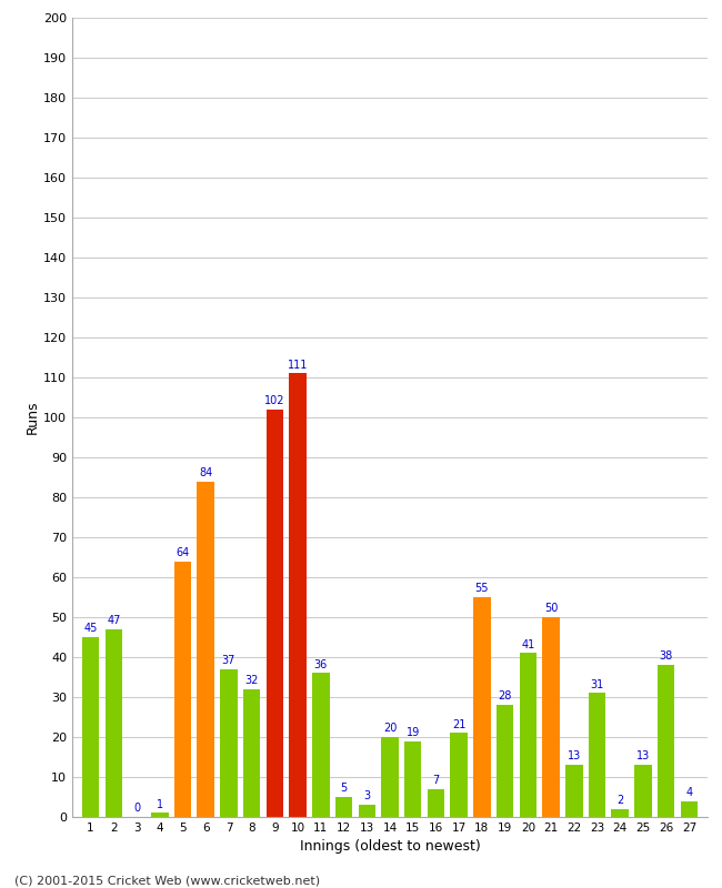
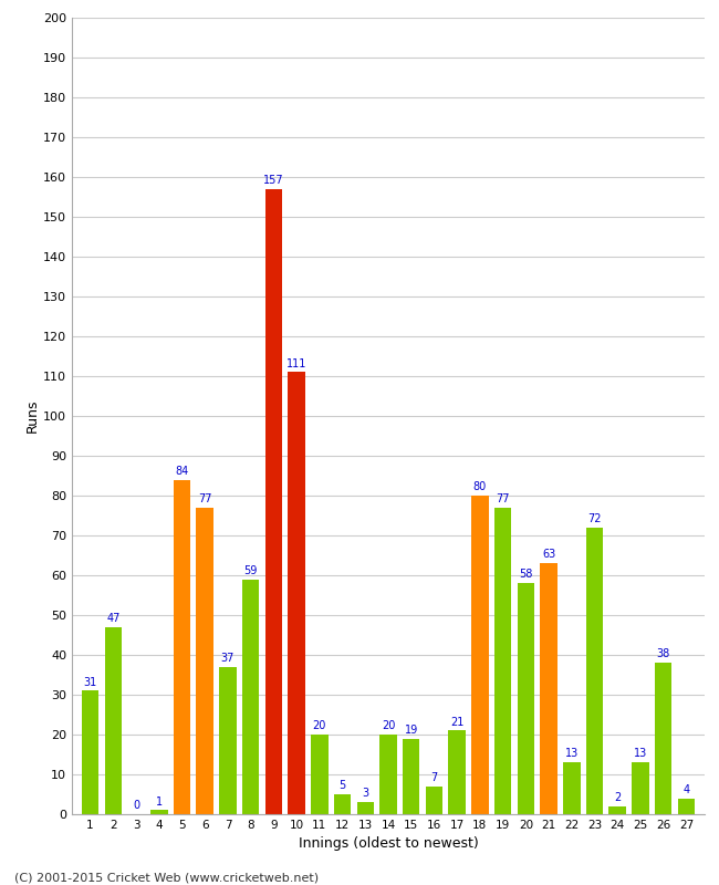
1: 45 -> 31
5: 64 -> 84
6: 84 -> 77
8: 32 -> 59
9: 102 -> 157
11: 36 -> 20
18: 55 -> 80
19: 28 -> 77
20: 41 -> 58
21: 50 -> 63
23: 31 -> 72
